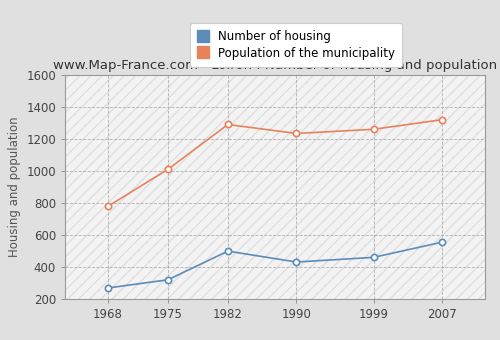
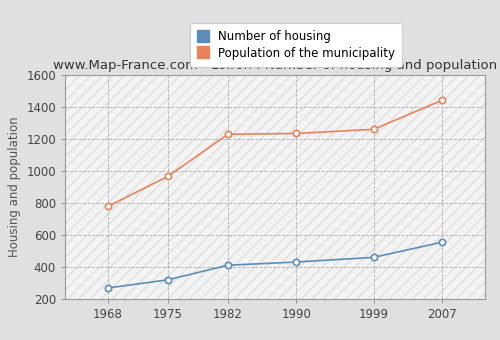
Population of the municipality/1975: 1010 -> 970
Number of housing/1982: 500 -> 410
Population of the municipality/1982: 1290 -> 1230
Population of the municipality/2007: 1320 -> 1440
